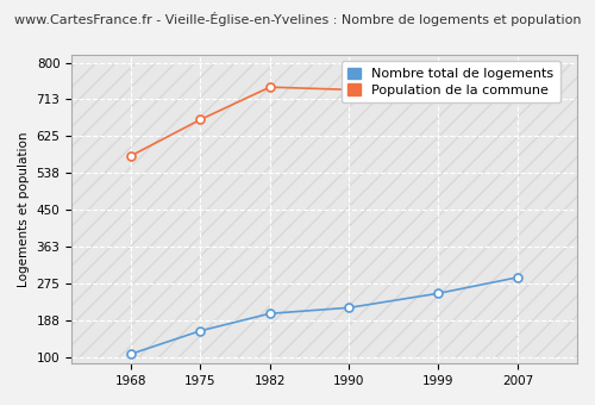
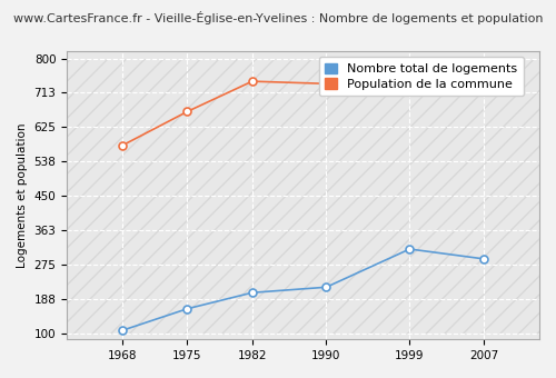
Nombre total de logements/1999: 252 -> 315
